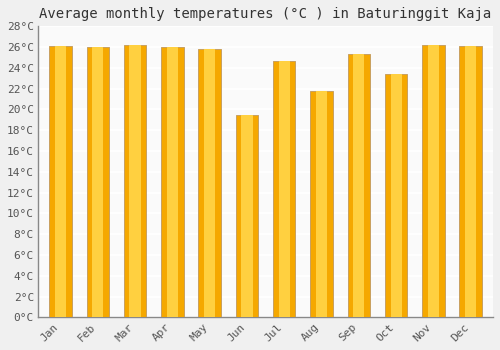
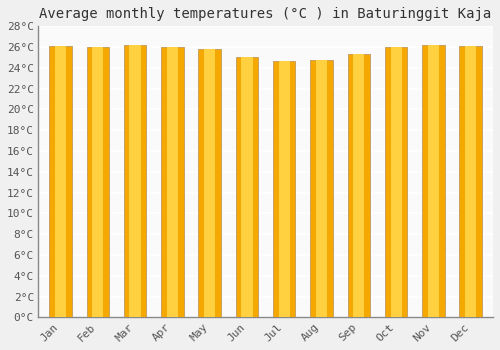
Jun: 19.5°C -> 25.0°C
Aug: 21.8°C -> 24.8°C
Oct: 23.4°C -> 26.0°C
